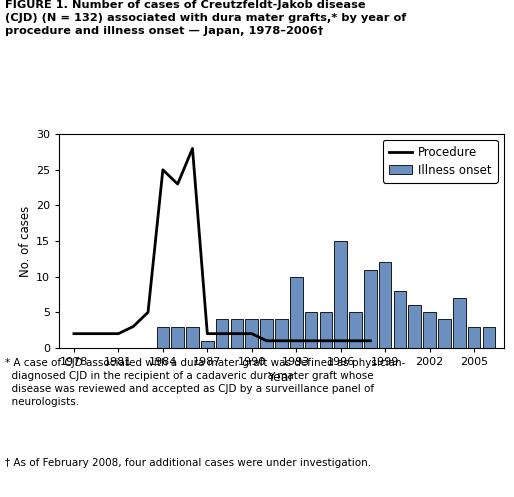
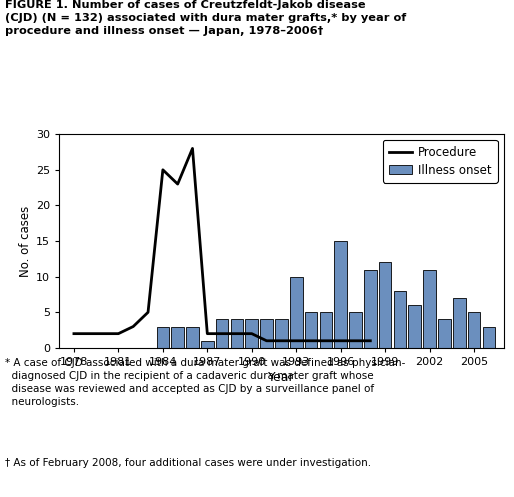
Illness onset/2002: 5 -> 11
Illness onset/2005: 3 -> 5
